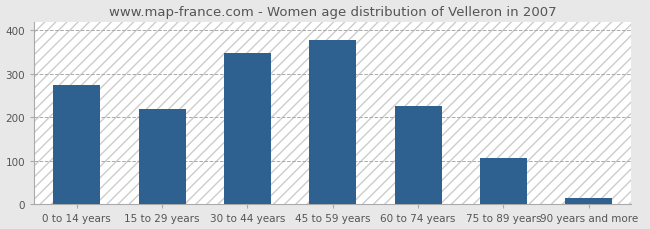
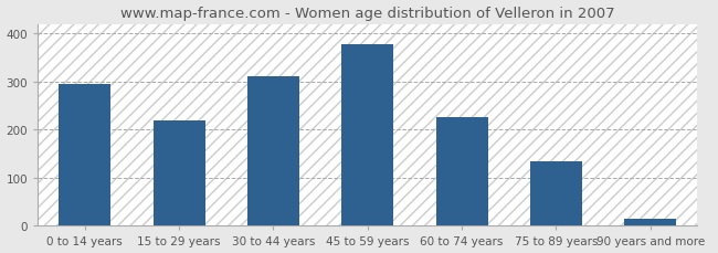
0 to 14 years: 275 -> 295
30 to 44 years: 347 -> 310
75 to 89 years: 107 -> 135
